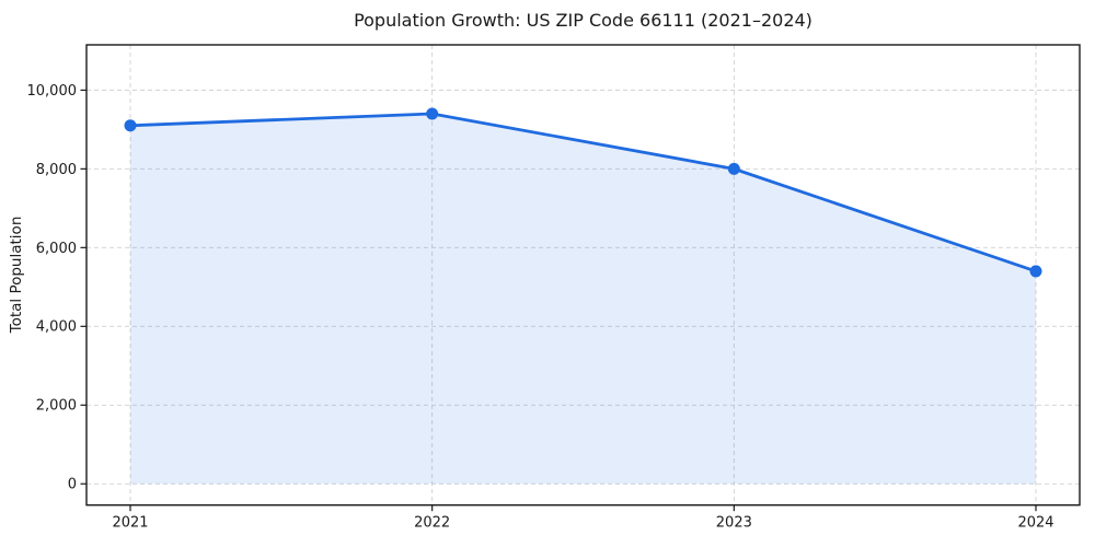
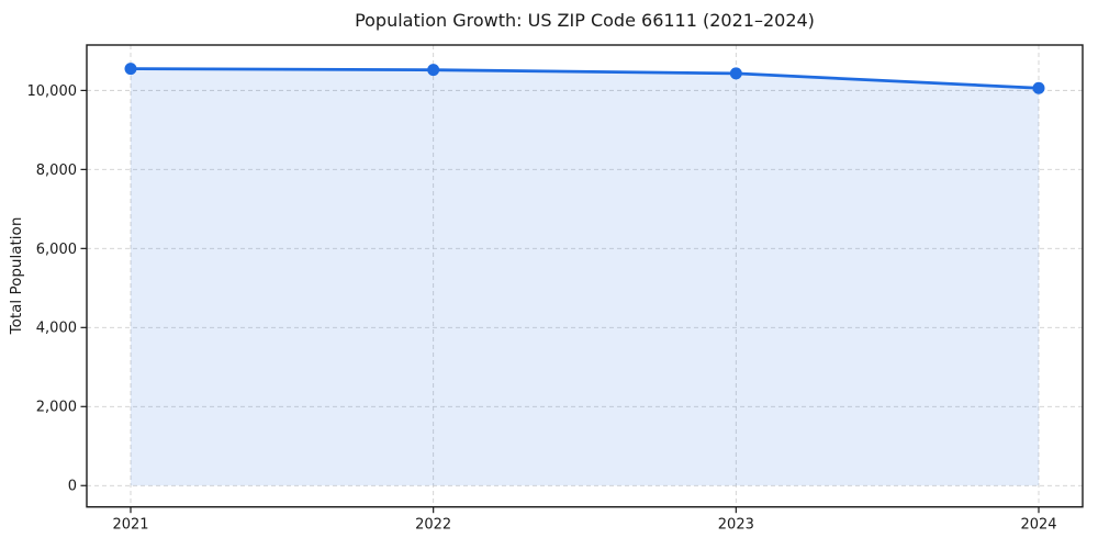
2021: 9100 -> 10600
2022: 9400 -> 10500
2023: 8000 -> 10400
2024: 5400 -> 10100
